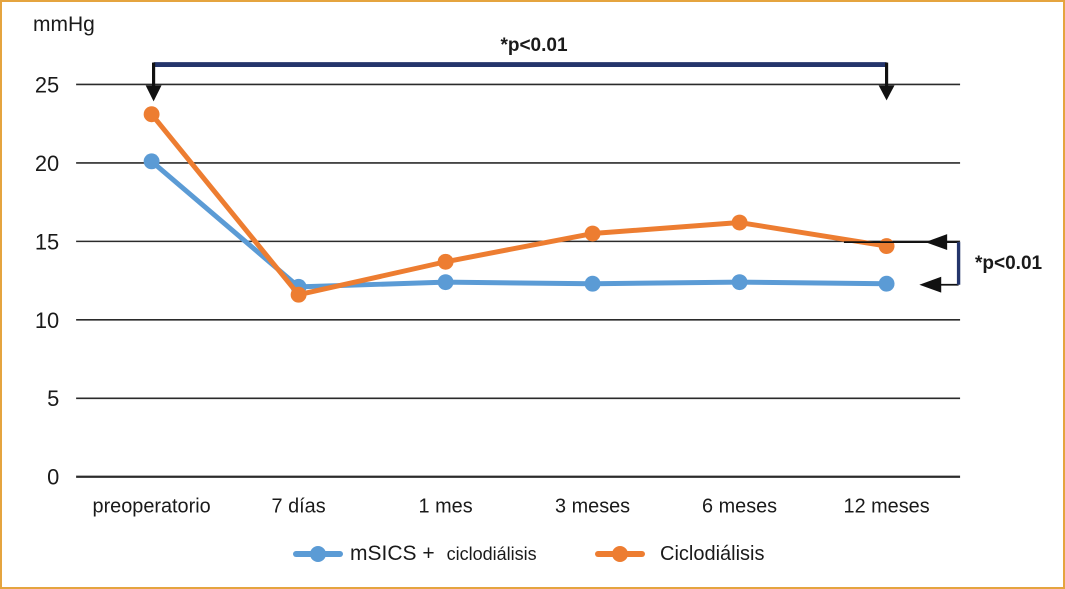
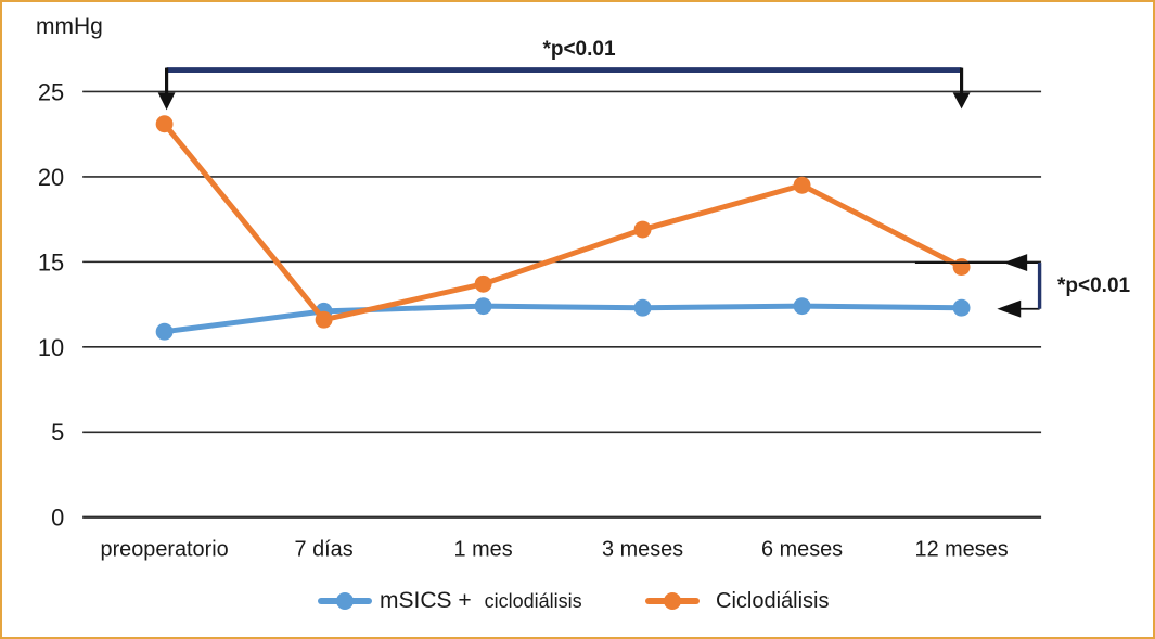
mSICS + ciclodiálisis/preoperatorio: 20.1 -> 10.9
Ciclodiálisis/3 meses: 15.5 -> 16.9
Ciclodiálisis/6 meses: 16.2 -> 19.5
